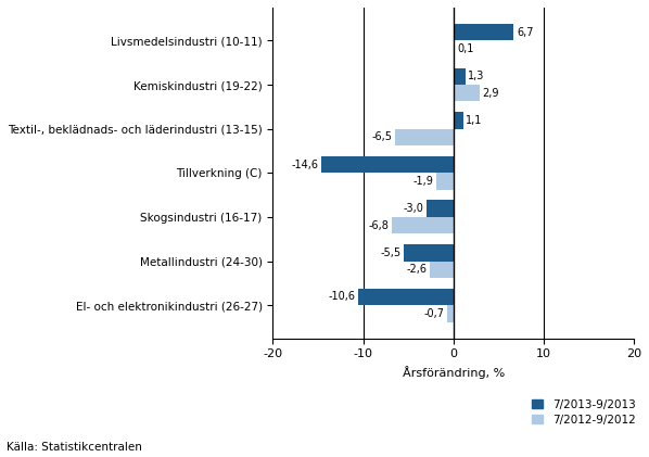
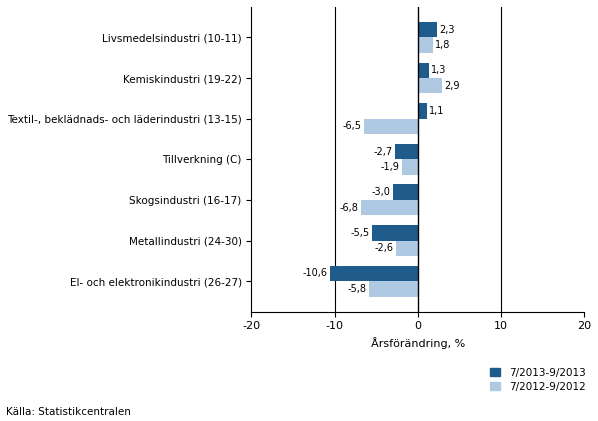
7/2013-9/2013/Livsmedelsindustri (10-11): 6,7 -> 2,3
7/2012-9/2012/Livsmedelsindustri (10-11): 0,1 -> 1,8
7/2013-9/2013/Tillverkning (C): -14,6 -> -2,7
7/2012-9/2012/El- och elektronikindustri (26-27): -0,7 -> -5,8
